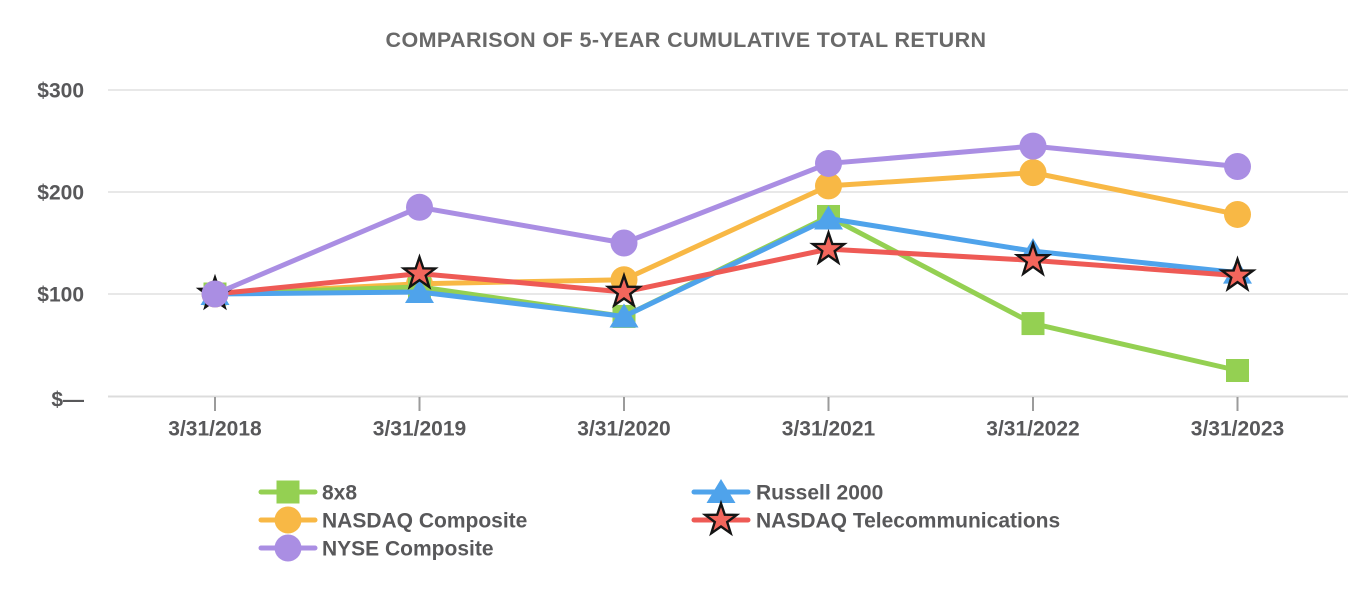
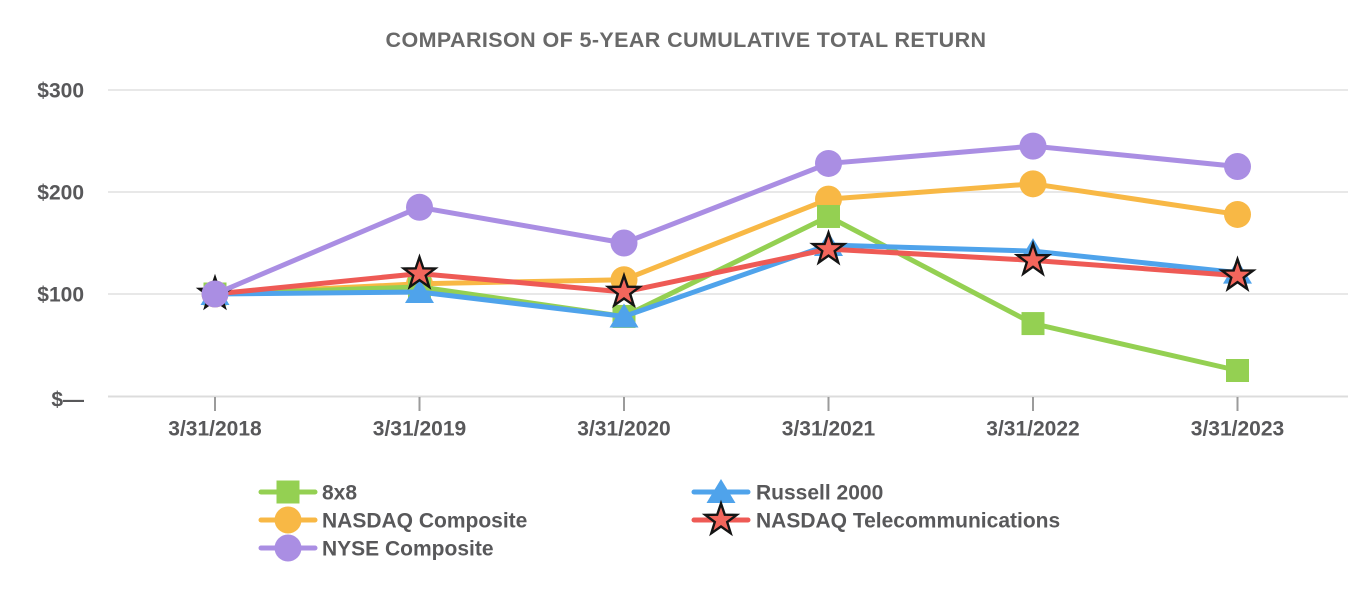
NASDAQ Composite/3/31/2021: $206 -> $193
Russell 2000/3/31/2021: $174 -> $148
NASDAQ Composite/3/31/2022: $219 -> $208
